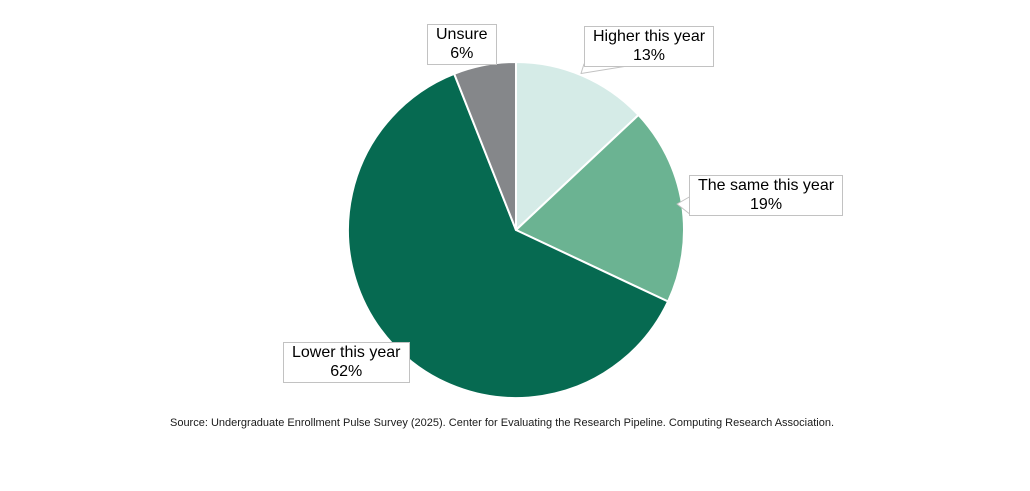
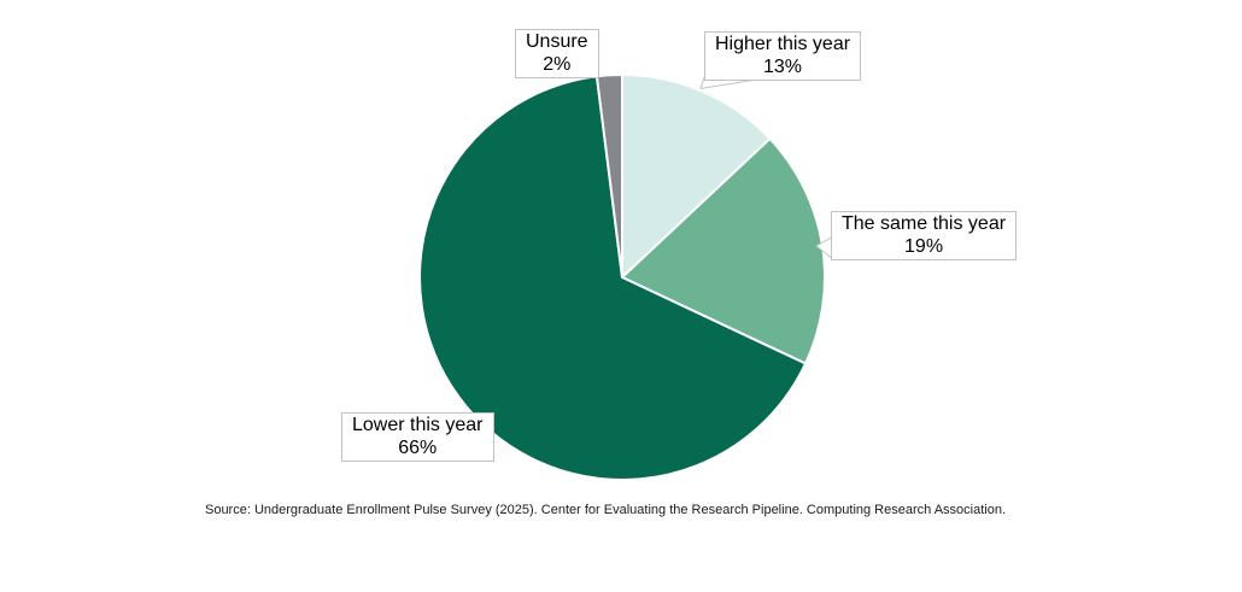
Lower this year: 62% -> 66%
Unsure: 6% -> 2%
